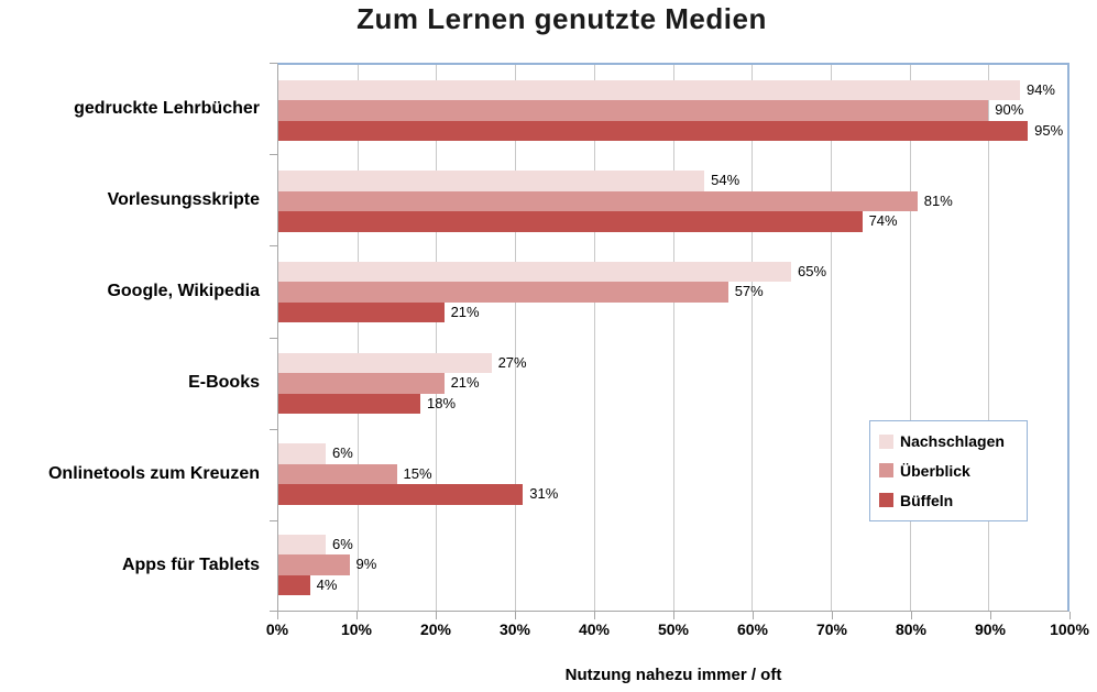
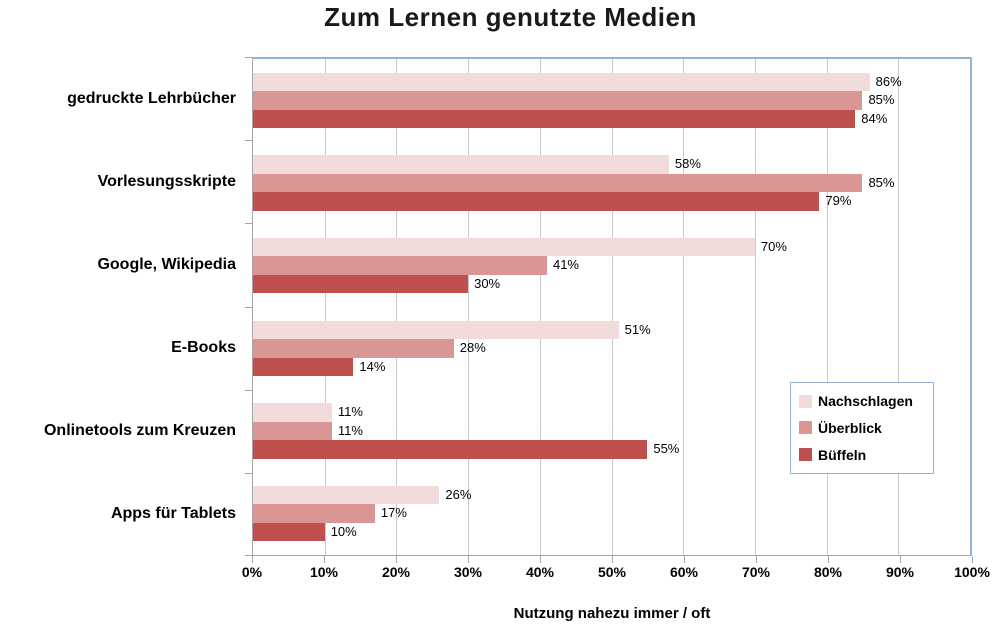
Nachschlagen/gedruckte Lehrbücher: 94% -> 86%
Überblick/gedruckte Lehrbücher: 90% -> 85%
Büffeln/gedruckte Lehrbücher: 95% -> 84%
Nachschlagen/Vorlesungsskripte: 54% -> 58%
Überblick/Vorlesungsskripte: 81% -> 85%
Büffeln/Vorlesungsskripte: 74% -> 79%
Nachschlagen/Google, Wikipedia: 65% -> 70%
Überblick/Google, Wikipedia: 57% -> 41%
Büffeln/Google, Wikipedia: 21% -> 30%
Nachschlagen/E-Books: 27% -> 51%
Überblick/E-Books: 21% -> 28%
Büffeln/E-Books: 18% -> 14%
Nachschlagen/Onlinetools zum Kreuzen: 6% -> 11%
Überblick/Onlinetools zum Kreuzen: 15% -> 11%
Büffeln/Onlinetools zum Kreuzen: 31% -> 55%
Nachschlagen/Apps für Tablets: 6% -> 26%
Überblick/Apps für Tablets: 9% -> 17%
Büffeln/Apps für Tablets: 4% -> 10%
